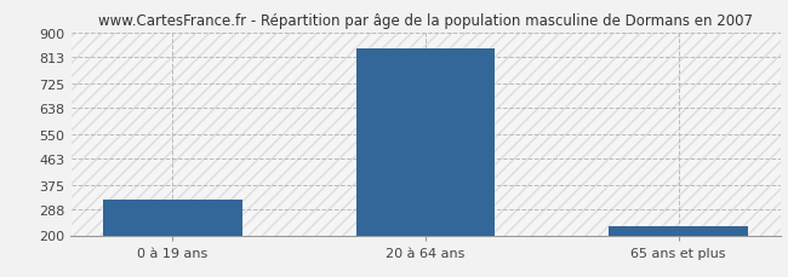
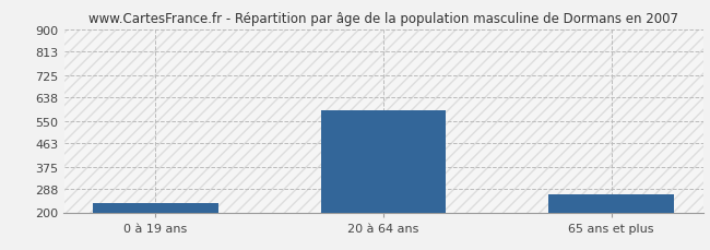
0 à 19 ans: 325 -> 235
20 à 64 ans: 845 -> 590
65 ans et plus: 230 -> 270
